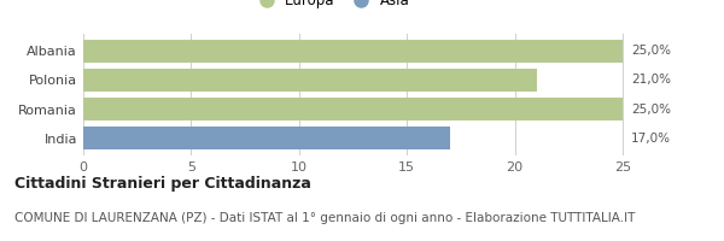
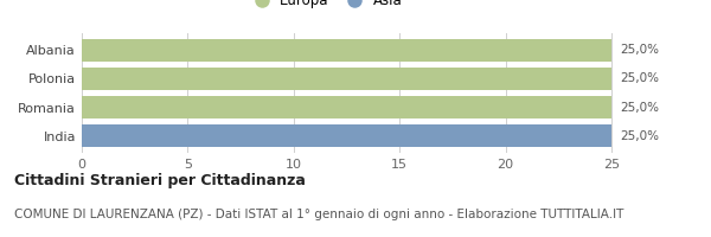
Polonia: 21,0% -> 25,0%
India: 17,0% -> 25,0%
